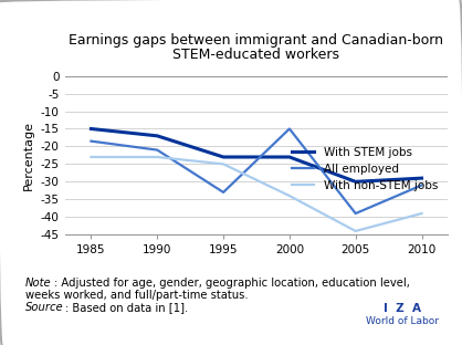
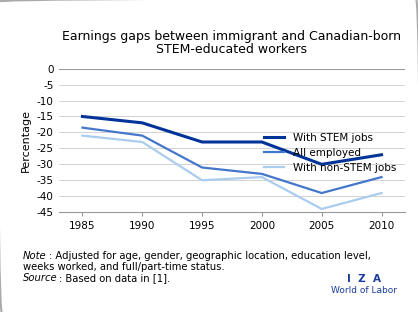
With non-STEM jobs/1985: -23 -> -21
All employed/1995: -33.0 -> -31.0
With non-STEM jobs/1995: -25 -> -35
All employed/2000: -15.0 -> -33.0
With STEM jobs/2010: -29 -> -27
All employed/2010: -31.0 -> -34.0
